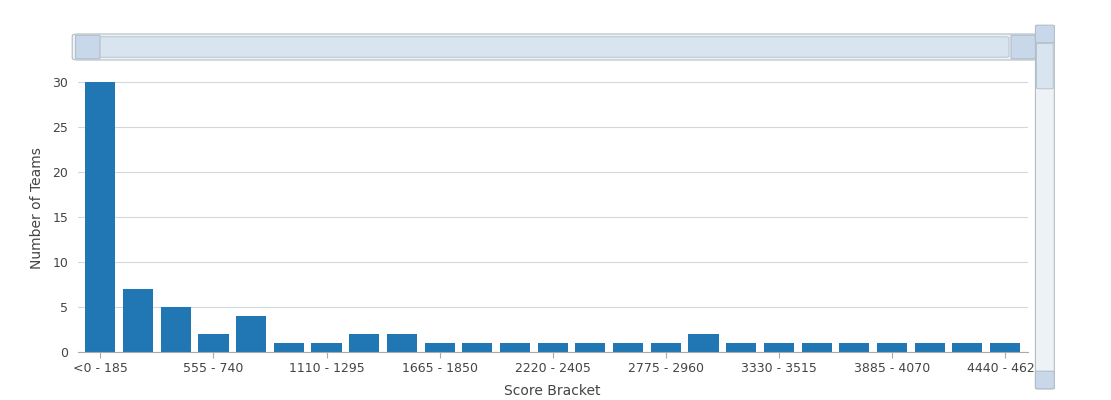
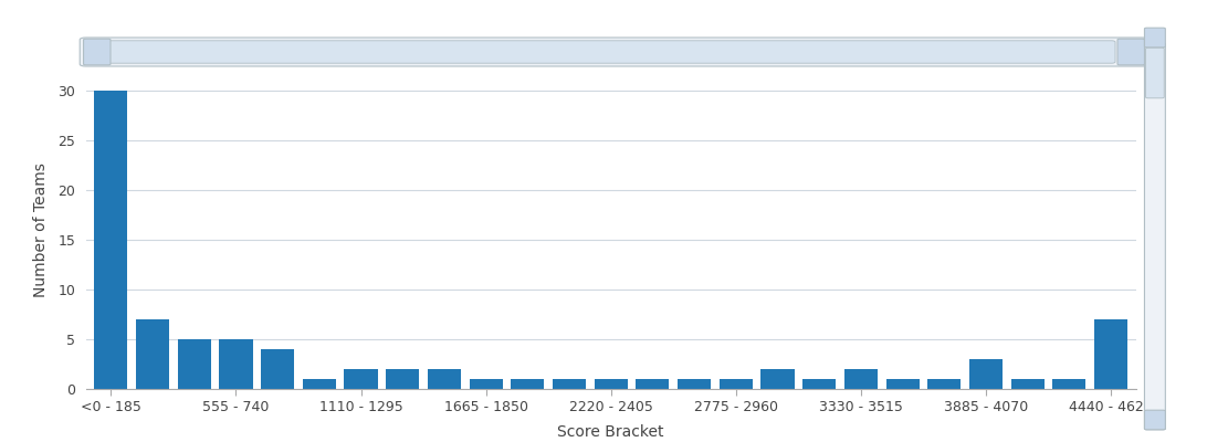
555 - 740: 2 -> 5
1110 - 1295: 1 -> 2
3330 - 3515: 1 -> 2
3885 - 4070: 1 -> 3
4440 - 4625: 1 -> 7
